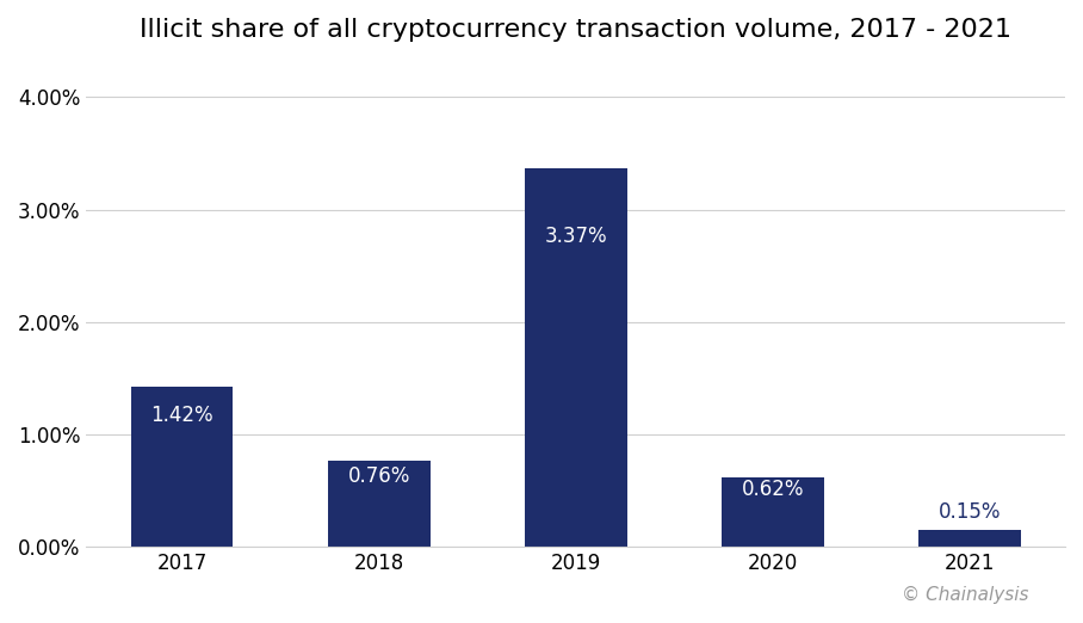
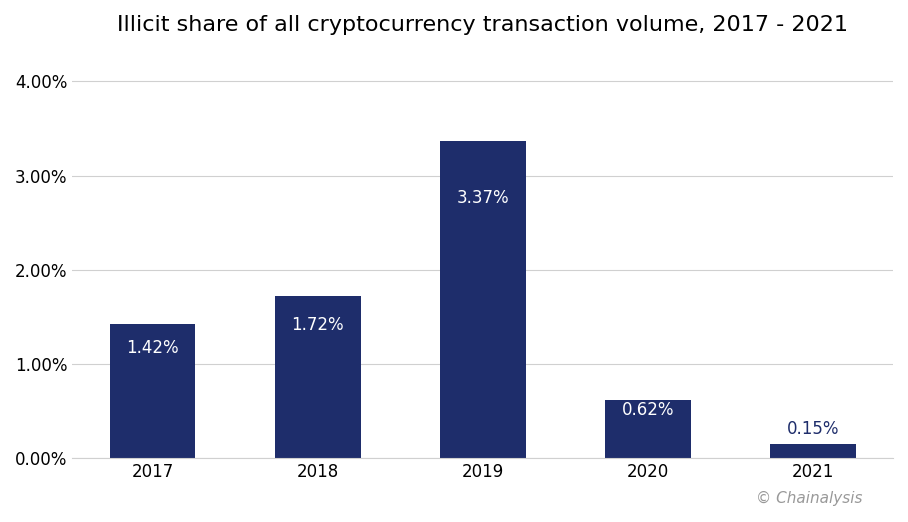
2018: 0.76% -> 1.72%
